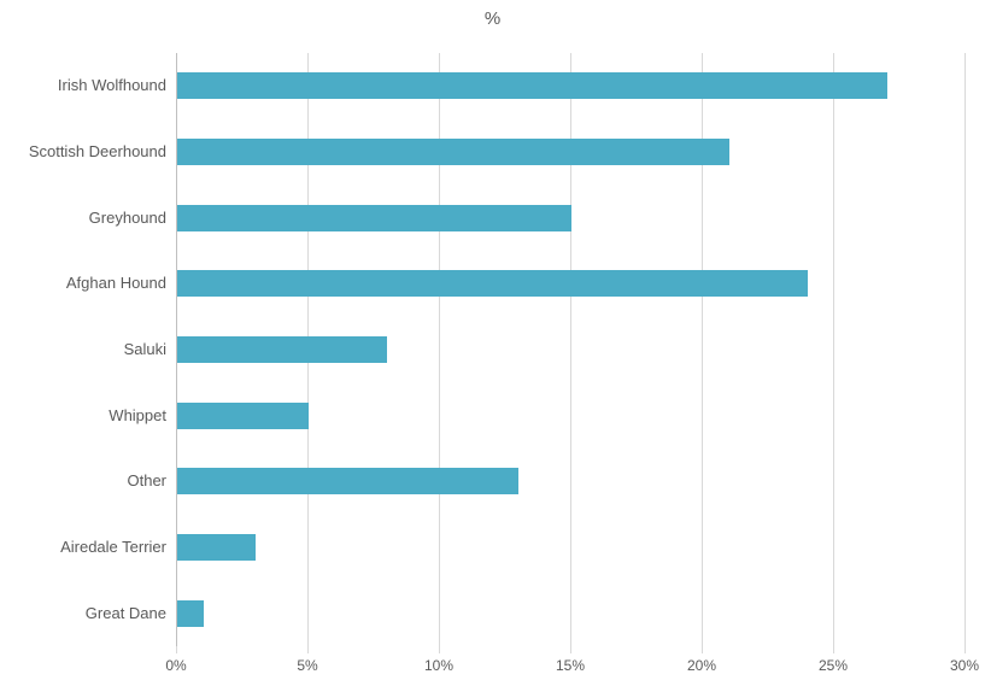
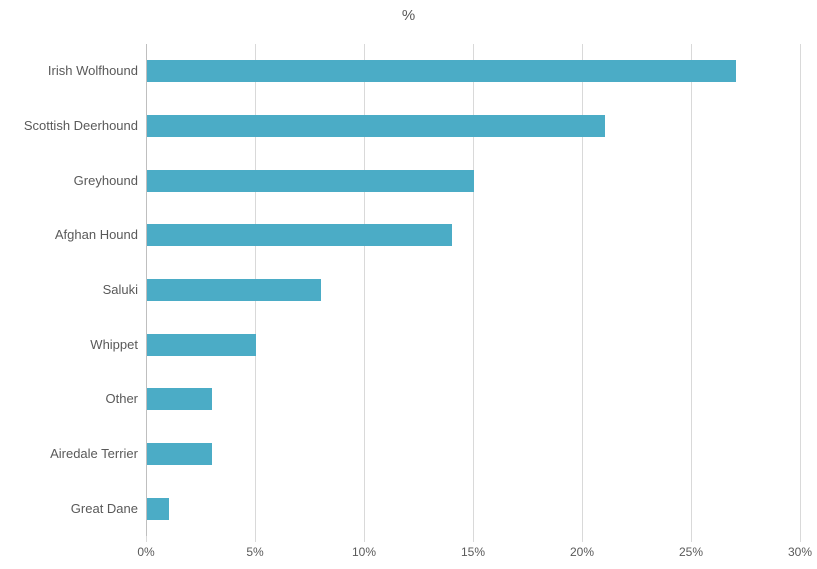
Afghan Hound: 24% -> 14%
Other: 13% -> 3%
